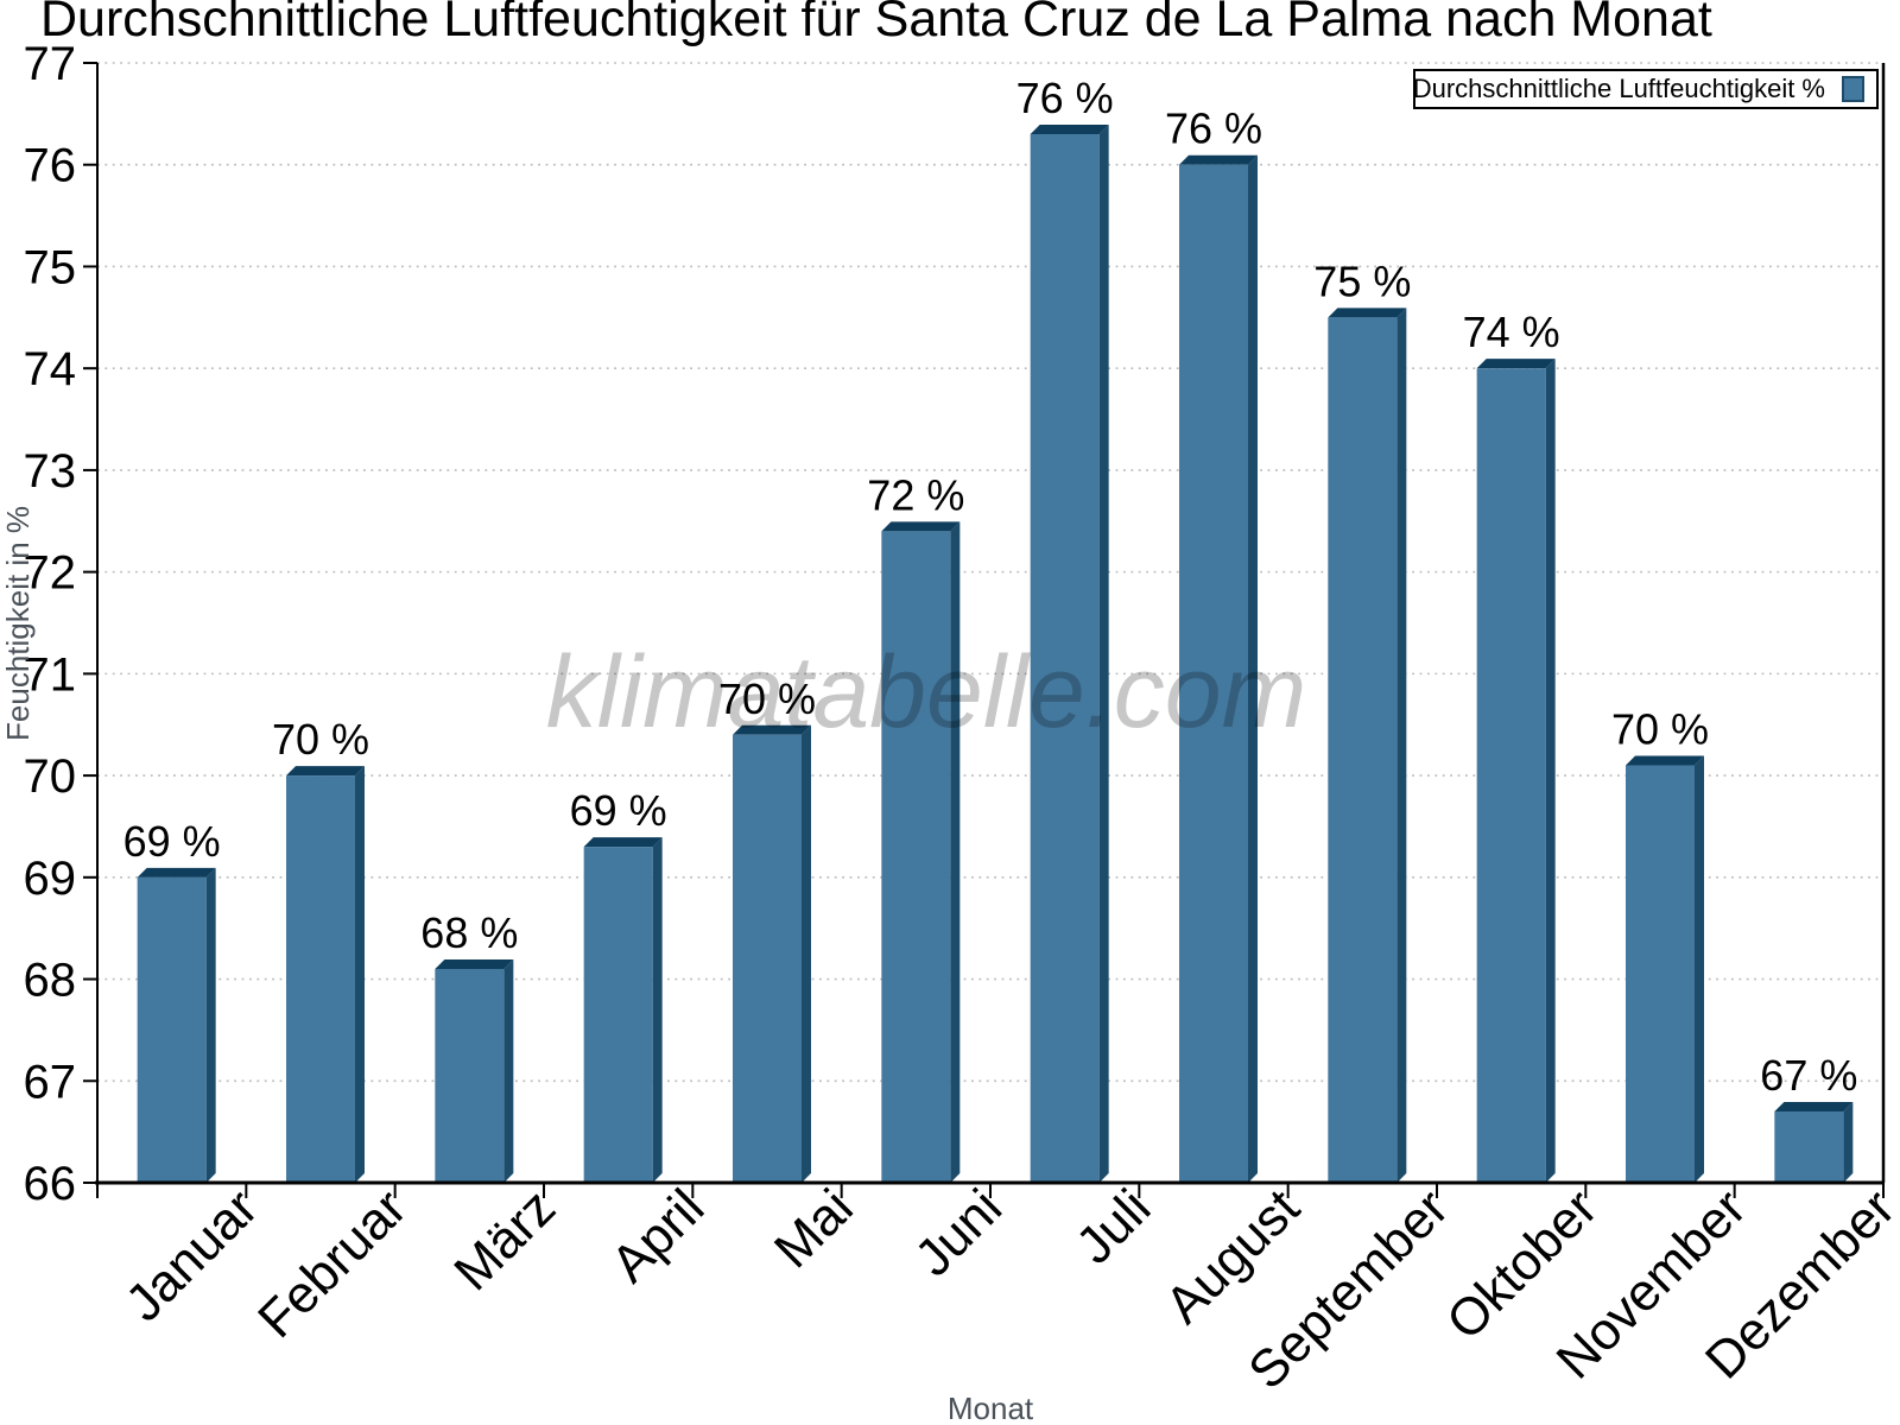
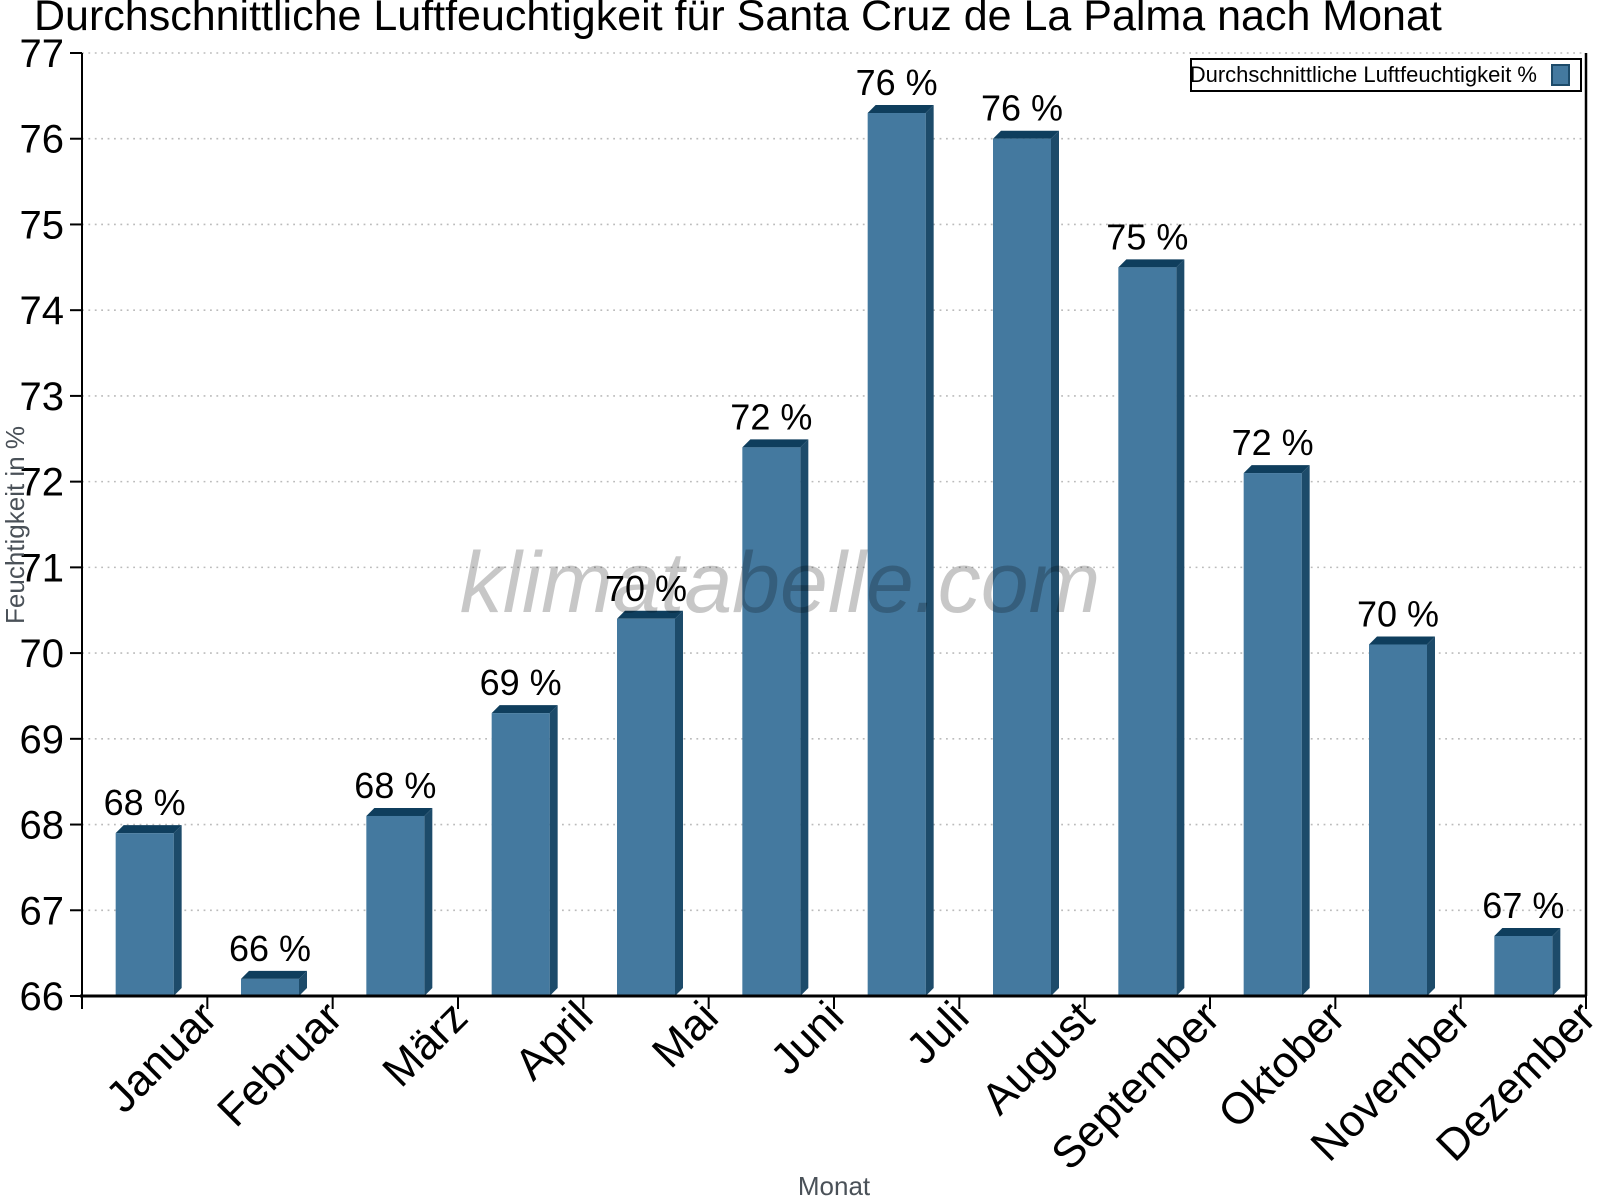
Januar: 69 -> 68
Februar: 70 -> 66
Oktober: 74 -> 72
